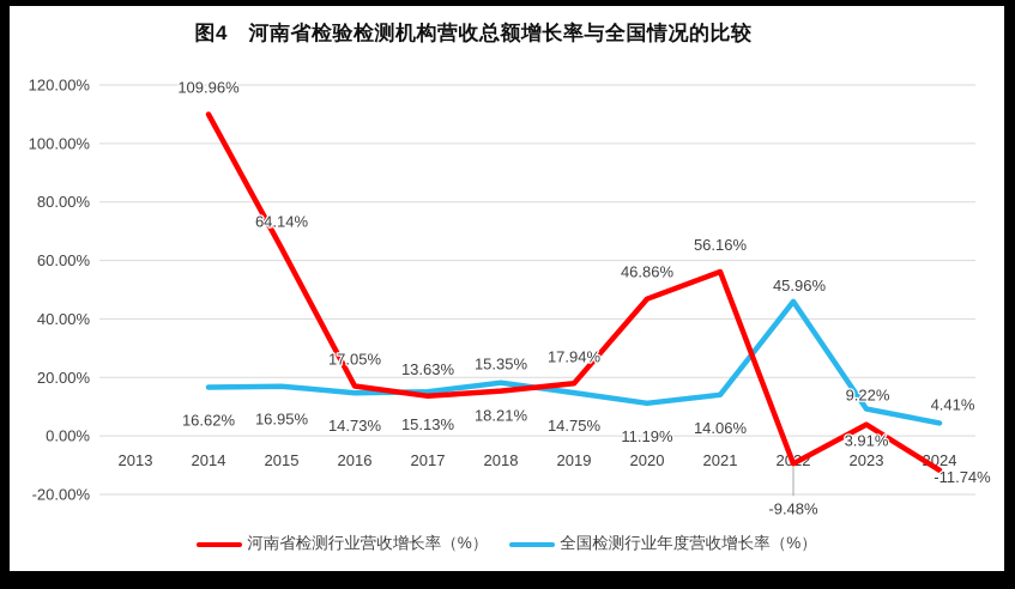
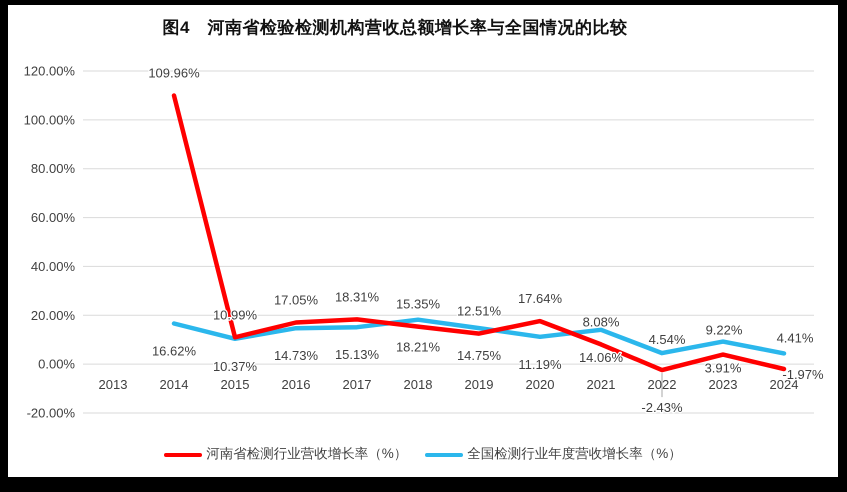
河南省检测行业营收增长率（%）/2015: 64.14% -> 10.99%
全国检测行业年度营收增长率（%）/2015: 16.95% -> 10.37%
河南省检测行业营收增长率（%）/2017: 13.63% -> 18.31%
河南省检测行业营收增长率（%）/2019: 17.94% -> 12.51%
河南省检测行业营收增长率（%）/2020: 46.86% -> 17.64%
河南省检测行业营收增长率（%）/2021: 56.16% -> 8.08%
河南省检测行业营收增长率（%）/2022: -9.48% -> -2.43%
全国检测行业年度营收增长率（%）/2022: 45.96% -> 4.54%
河南省检测行业营收增长率（%）/2024: -11.74% -> -1.97%
